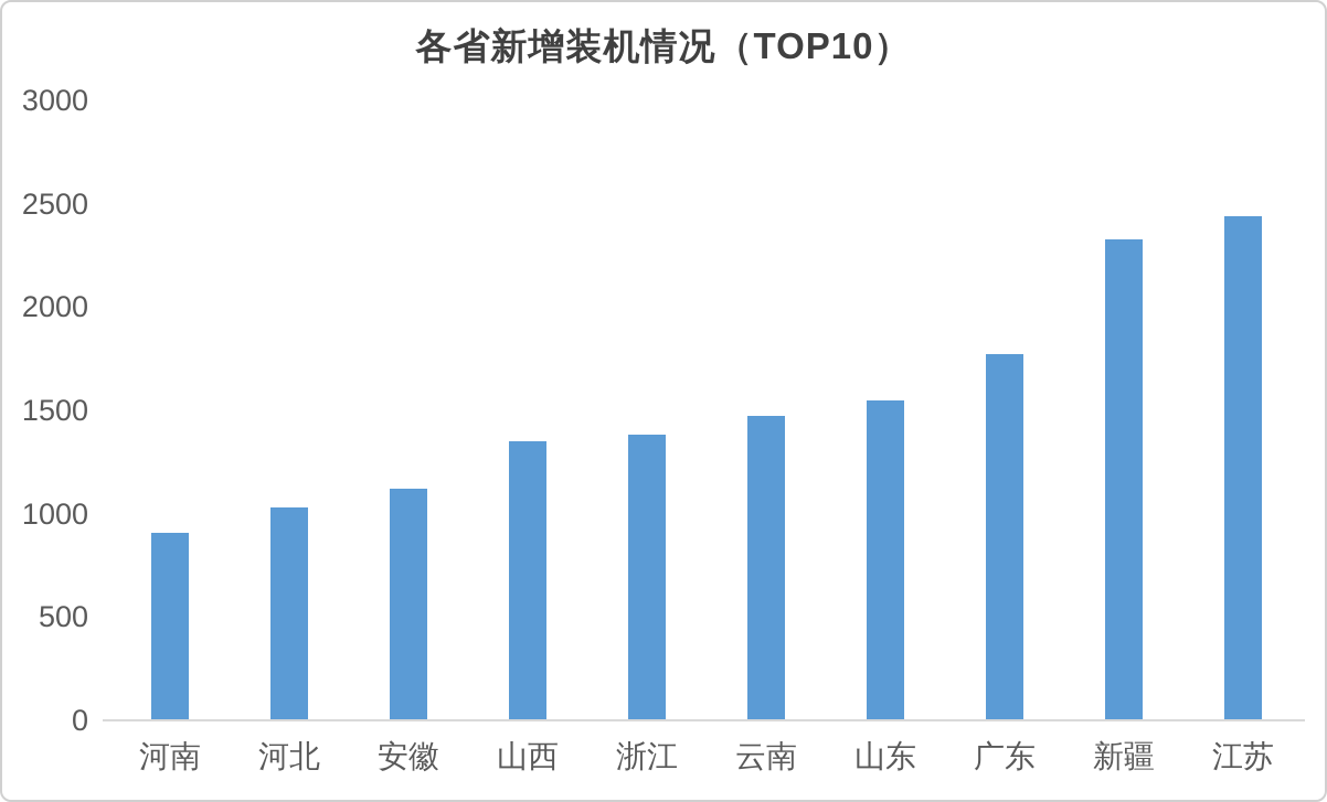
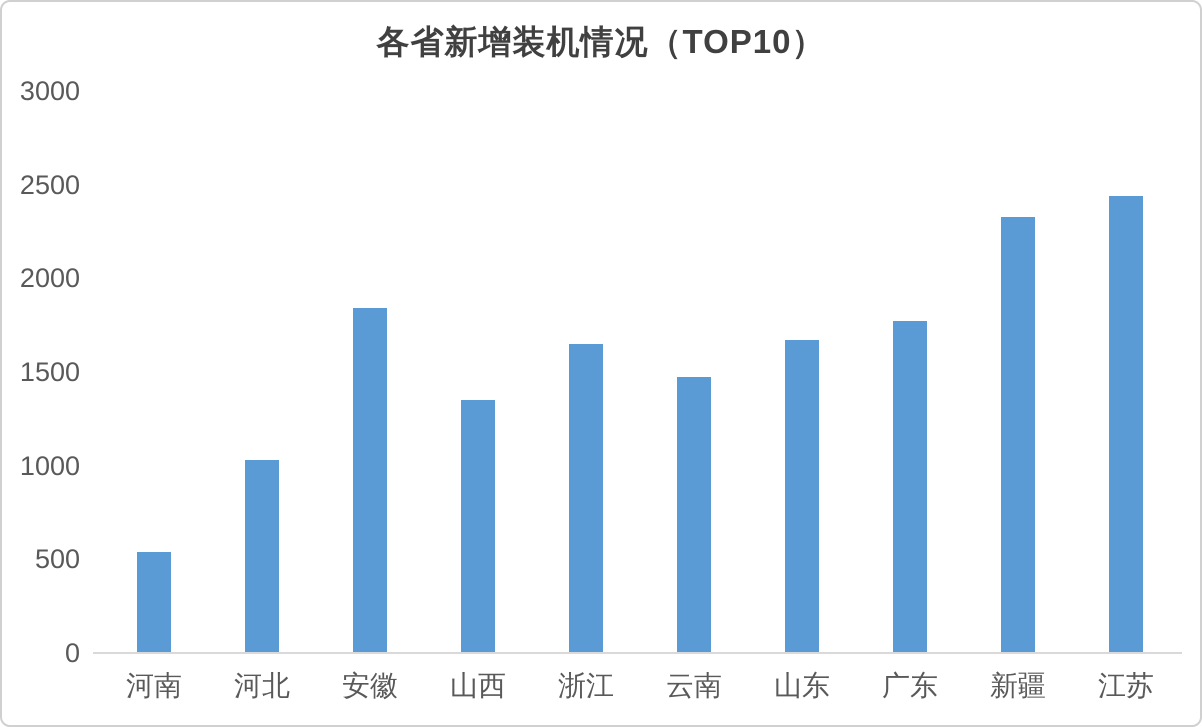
河南: 910 -> 540
安徽: 1120 -> 1840
浙江: 1380 -> 1650
山东: 1550 -> 1670
